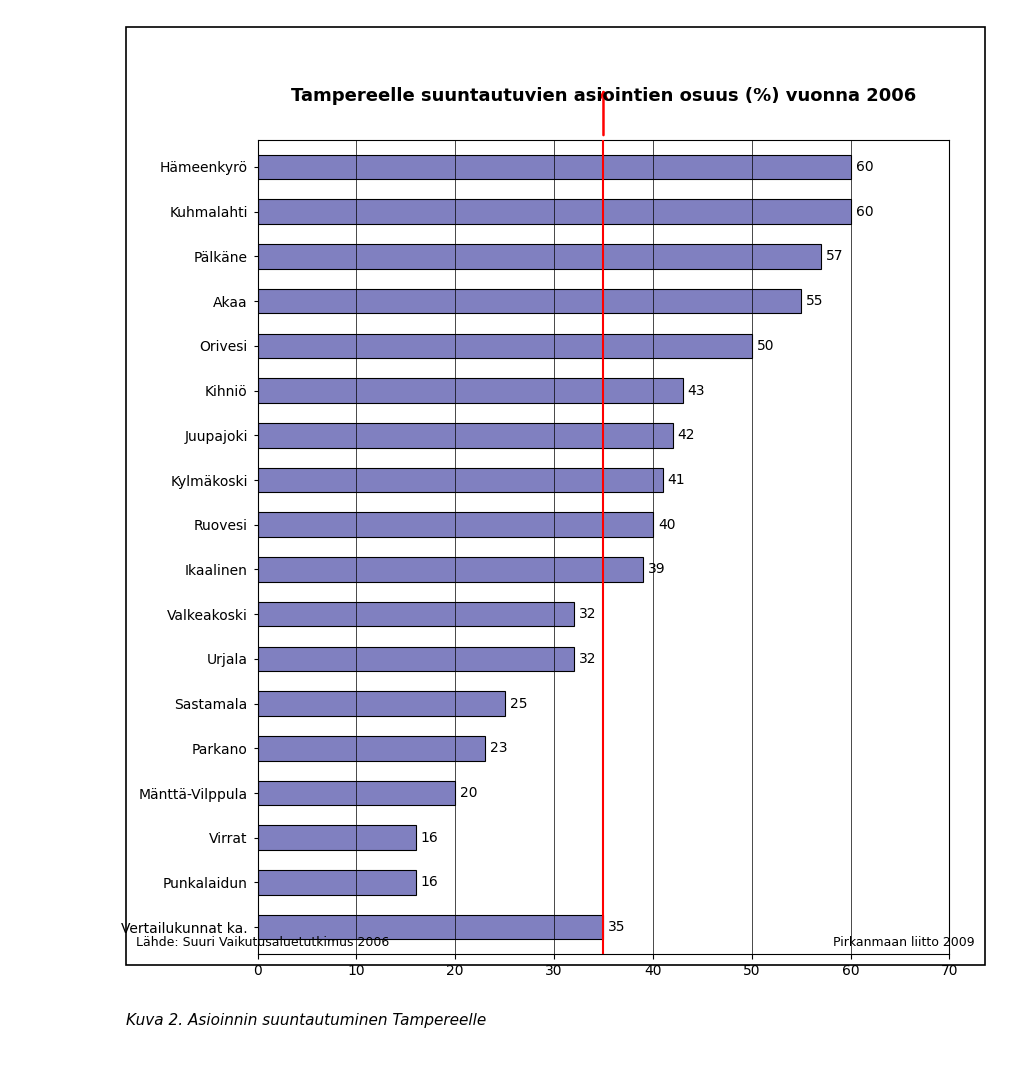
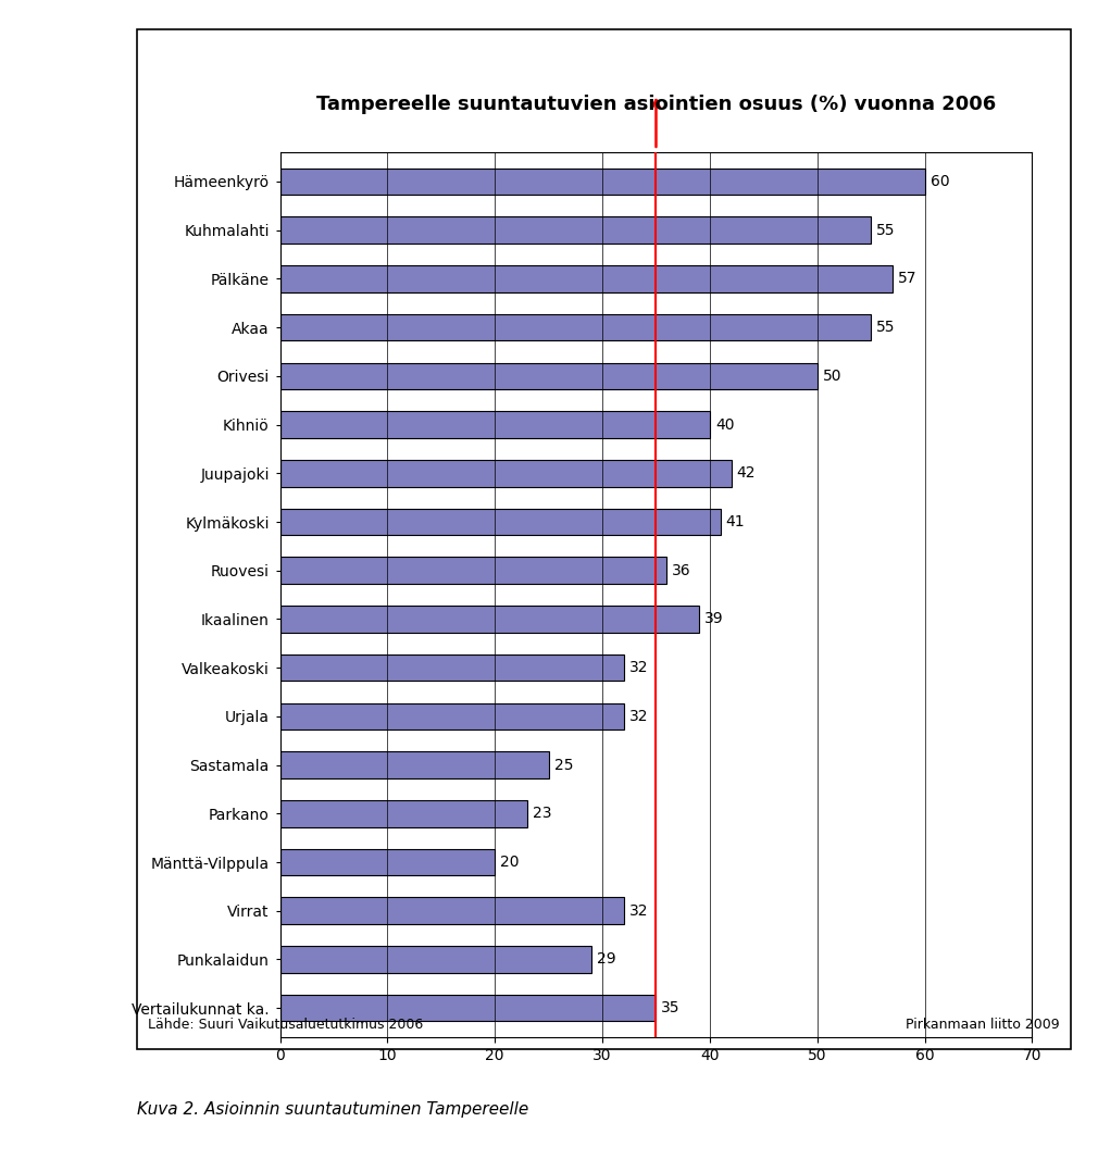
Kuhmalahti: 60 -> 55
Kihniö: 43 -> 40
Ruovesi: 40 -> 36
Virrat: 16 -> 32
Punkalaidun: 16 -> 29
